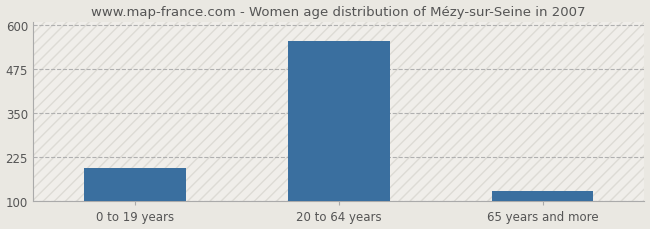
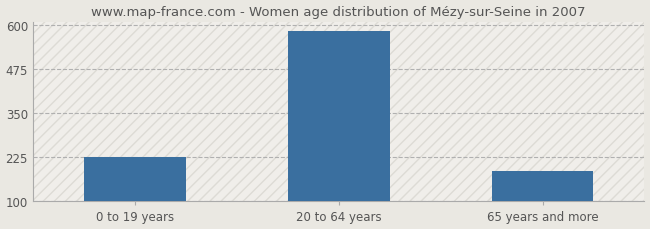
0 to 19 years: 195 -> 225
20 to 64 years: 555 -> 583
65 years and more: 130 -> 185
